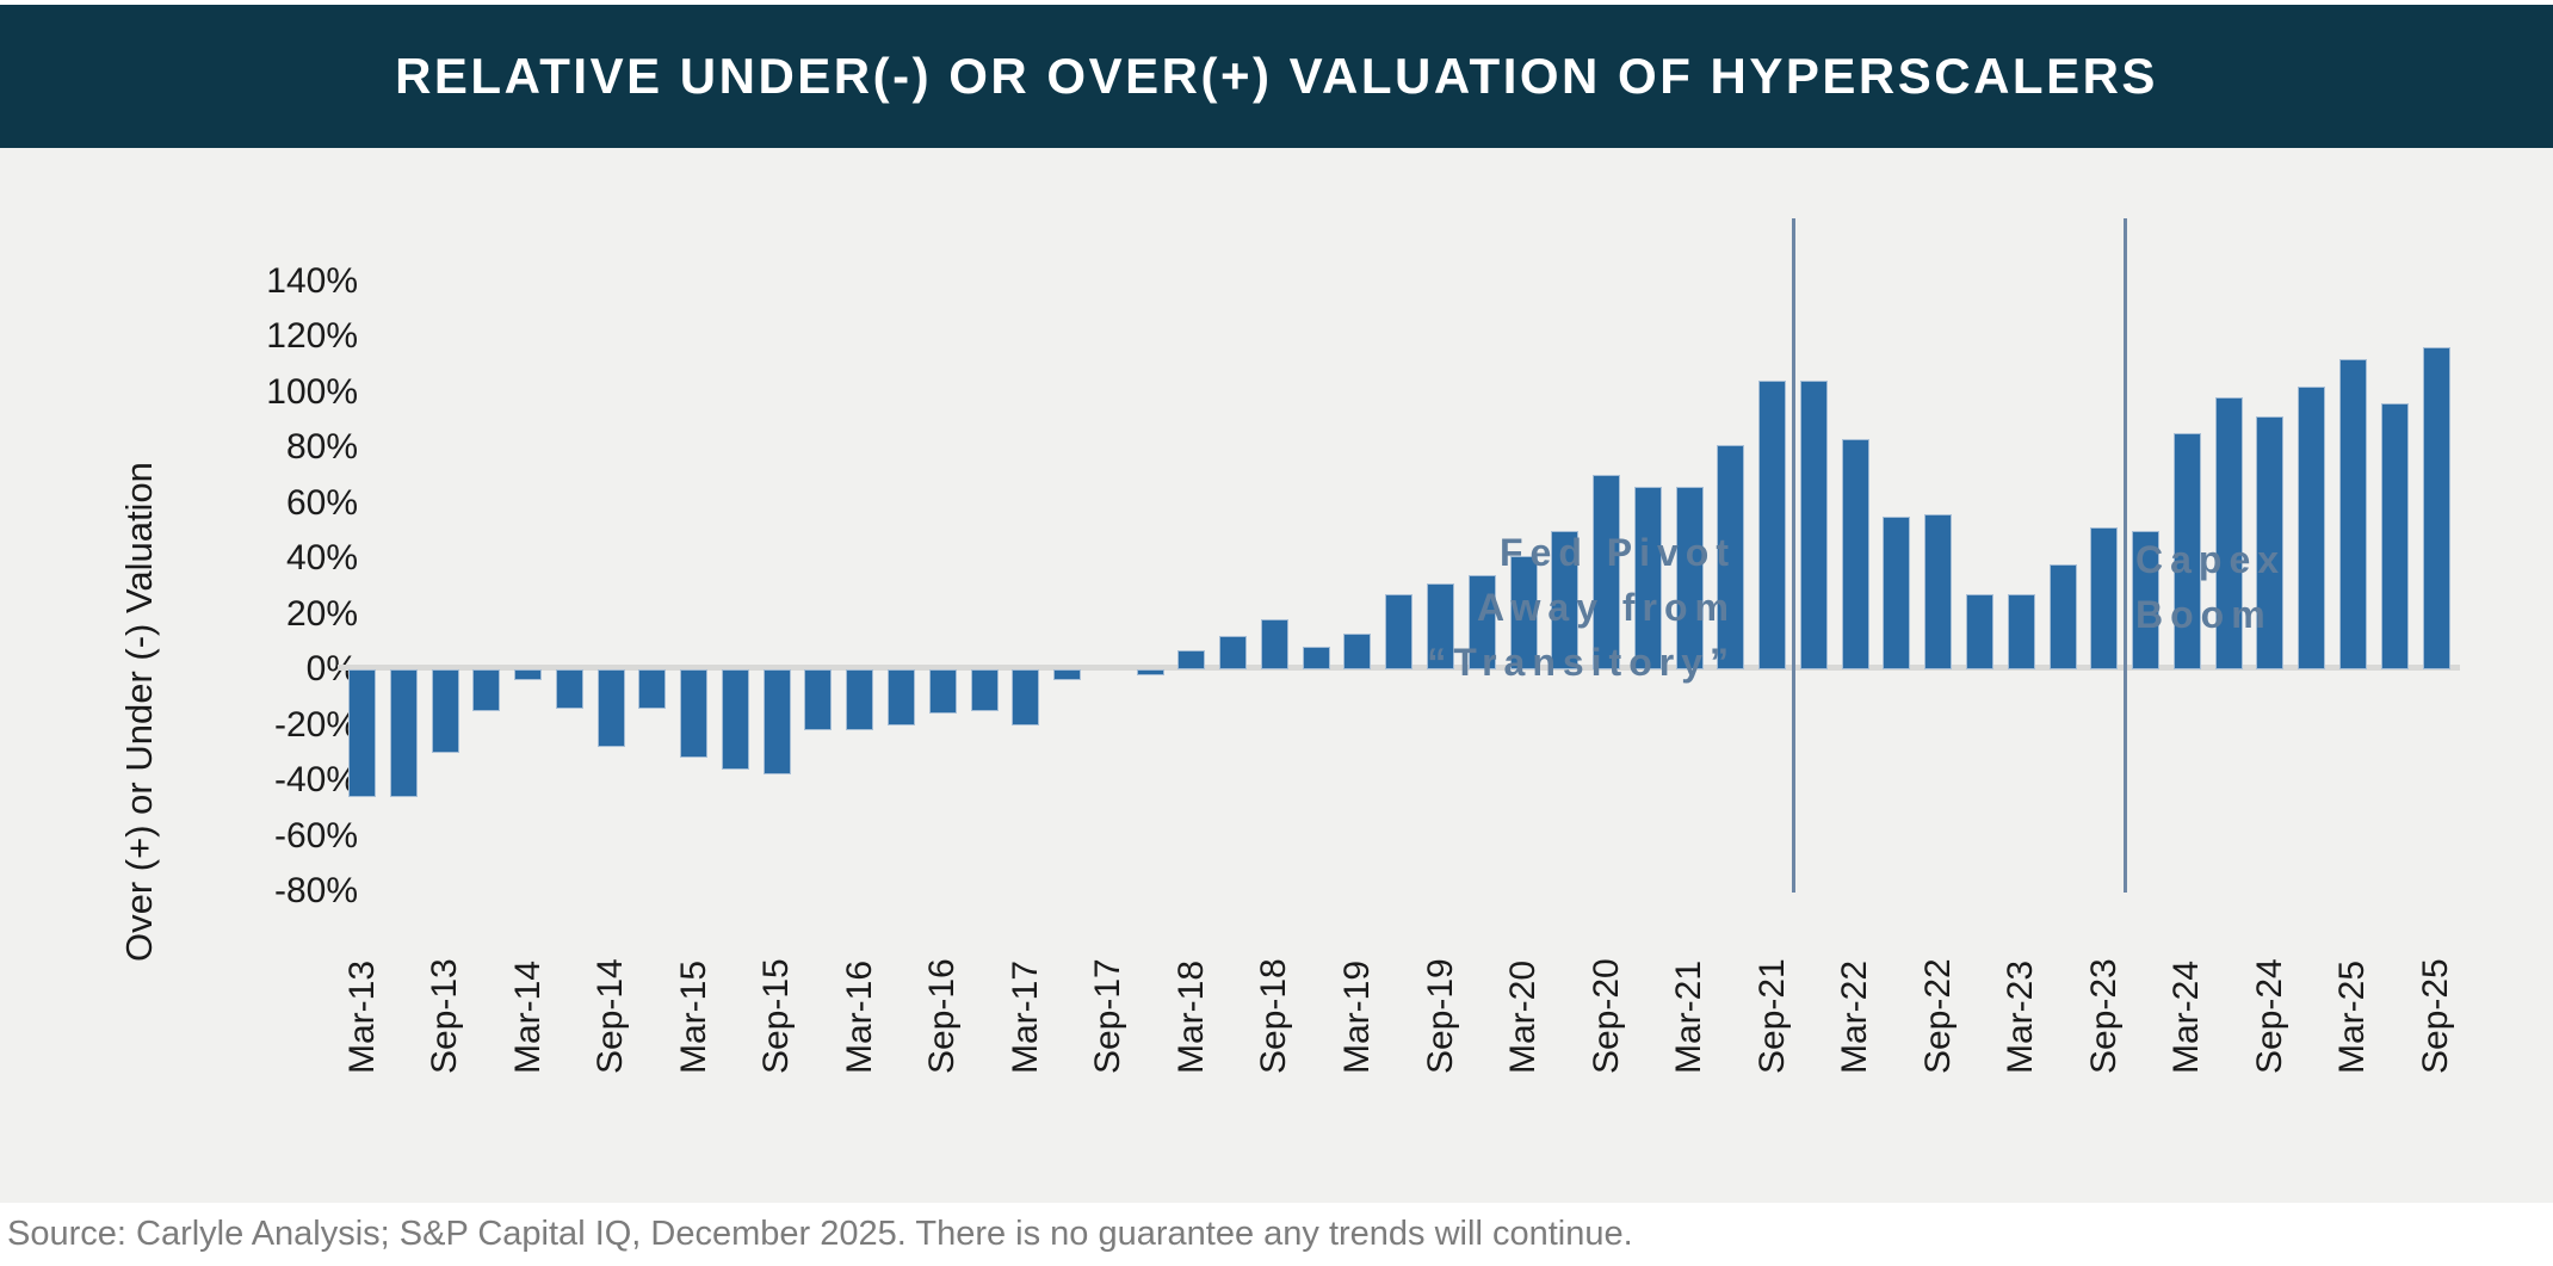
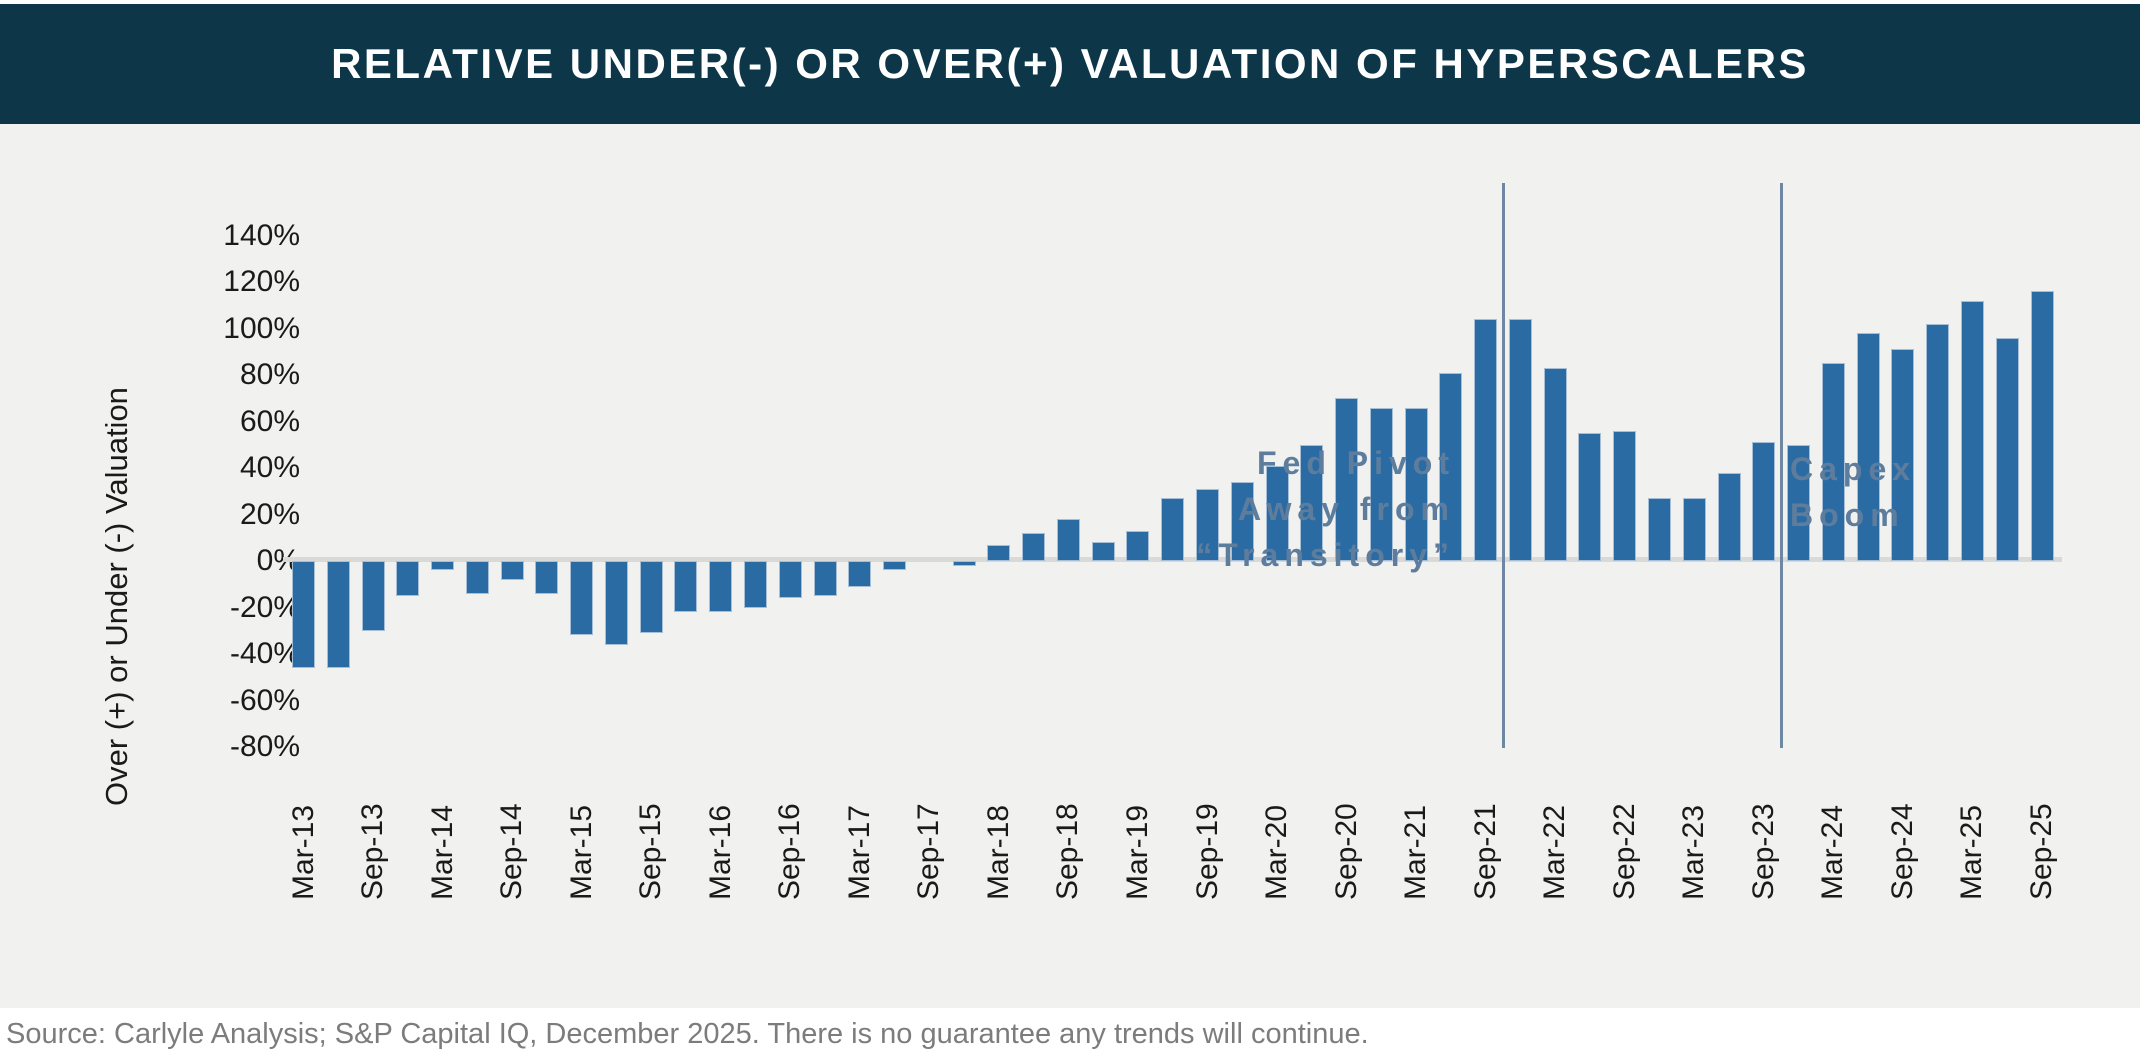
Sep-14: -28% -> -8%
Sep-15: -38% -> -31%
Mar-17: -20% -> -11%
